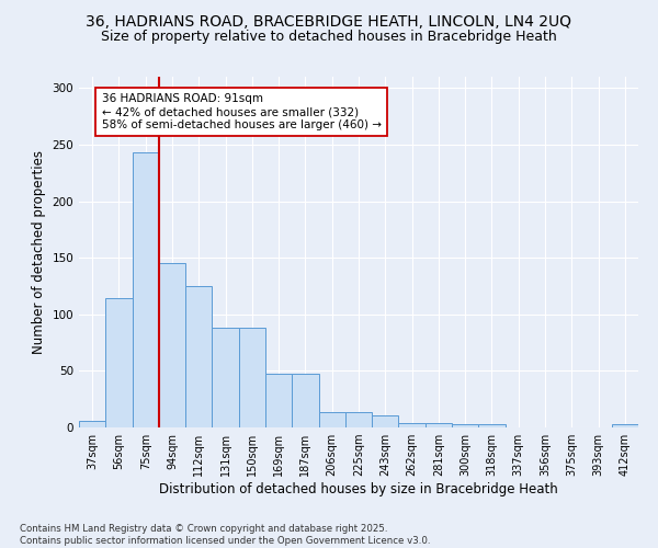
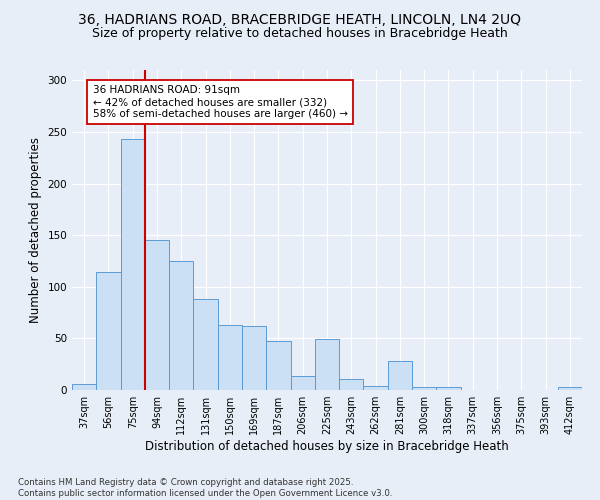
150sqm: 88 -> 63
169sqm: 47 -> 62
225sqm: 14 -> 49
281sqm: 4 -> 28
